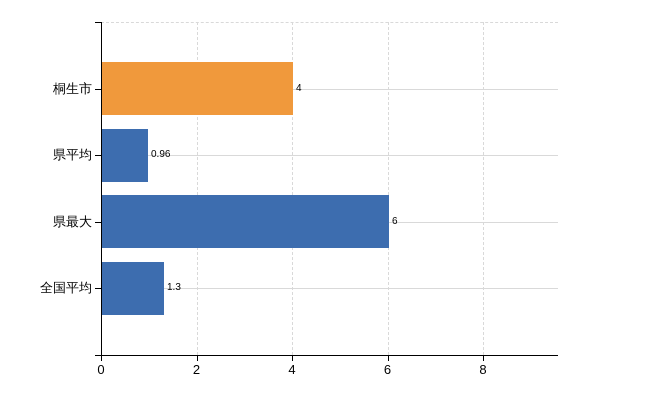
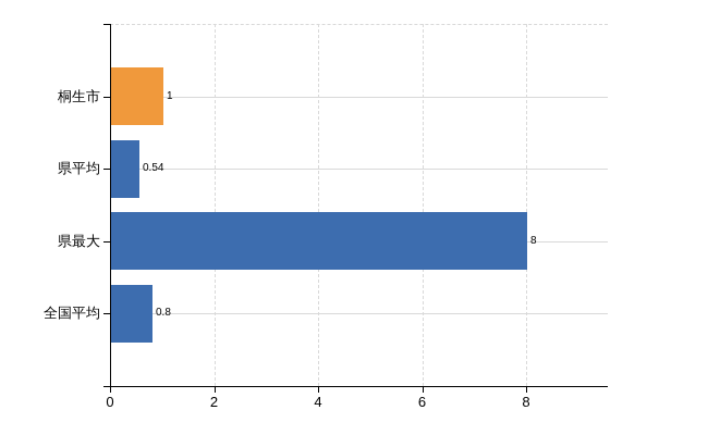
桐生市: 4 -> 1
県平均: 0.96 -> 0.54
県最大: 6 -> 8
全国平均: 1.3 -> 0.8
